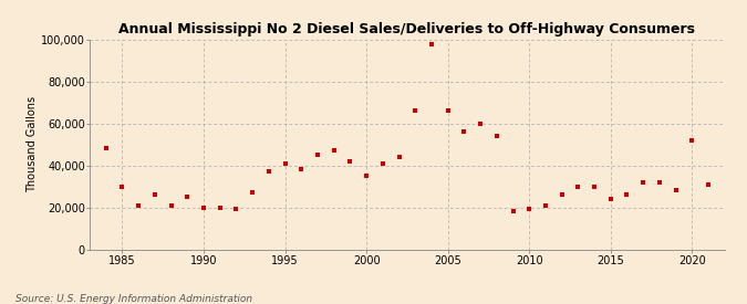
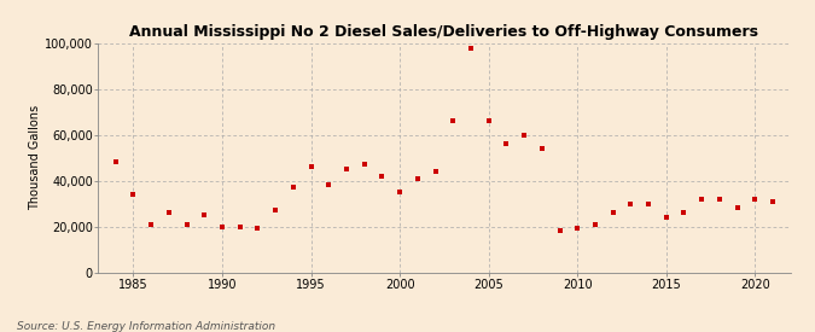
1985: 30,000 -> 34,000
1995: 41,000 -> 46,000
2020: 52,000 -> 32,000
